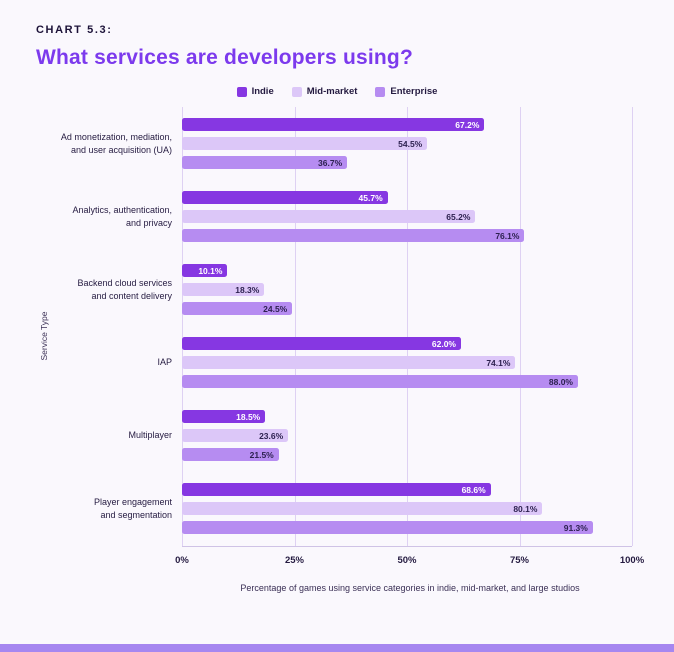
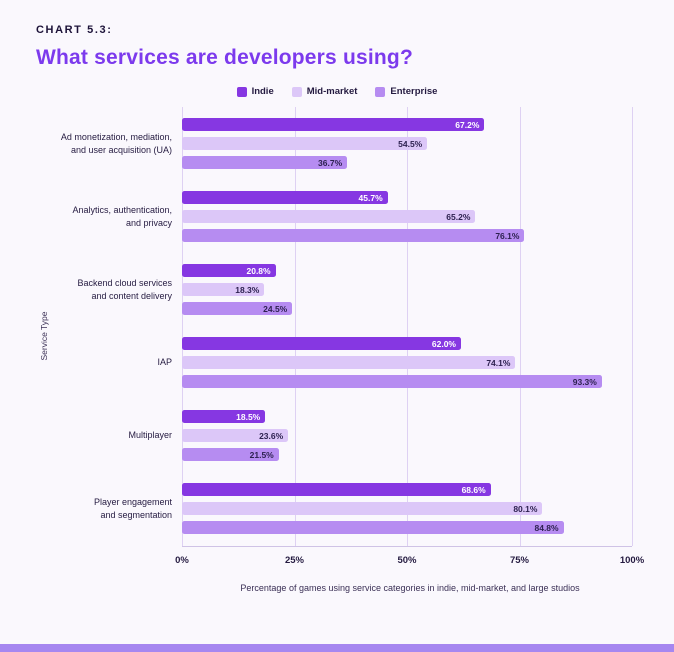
Indie/Backend cloud services and content delivery: 10.1% -> 20.8%
Enterprise/IAP: 88.0% -> 93.3%
Enterprise/Player engagement and segmentation: 91.3% -> 84.8%
